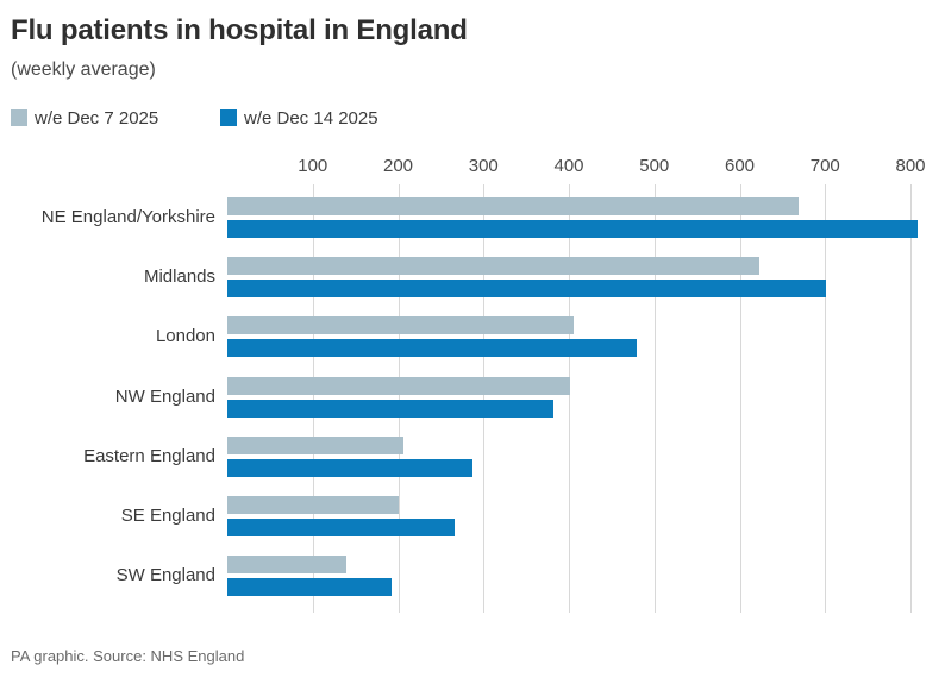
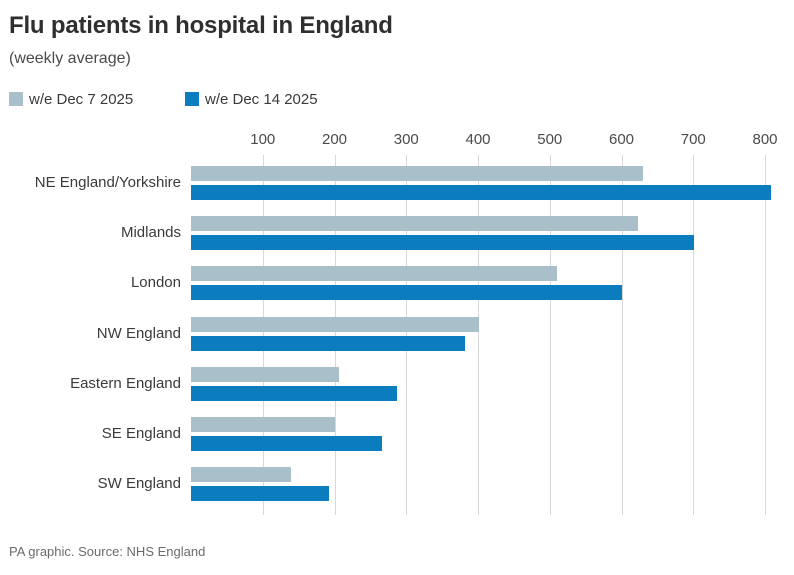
w/e Dec 7 2025/NE England/Yorkshire: 670 -> 630
w/e Dec 7 2025/London: 400 -> 510
w/e Dec 14 2025/London: 480 -> 600
